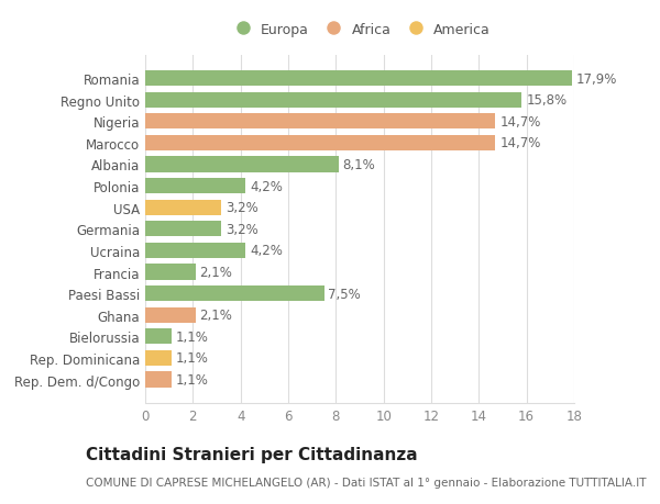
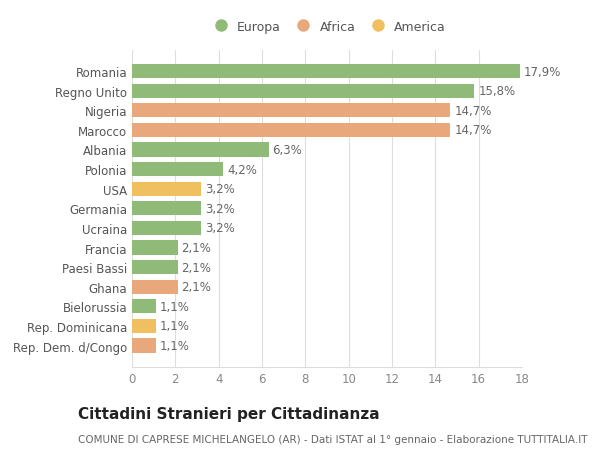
Albania: 8,1% -> 6,3%
Ucraina: 4,2% -> 3,2%
Paesi Bassi: 7,5% -> 2,1%
